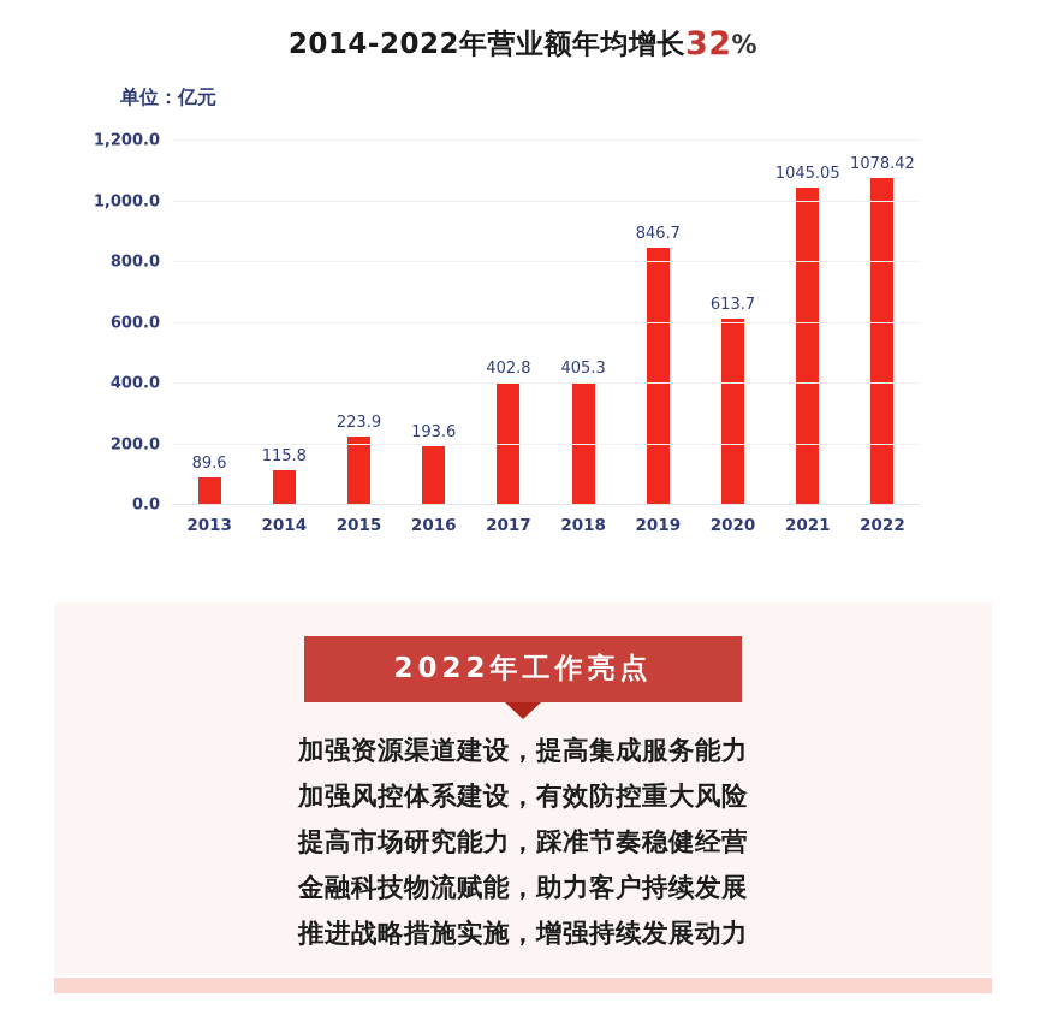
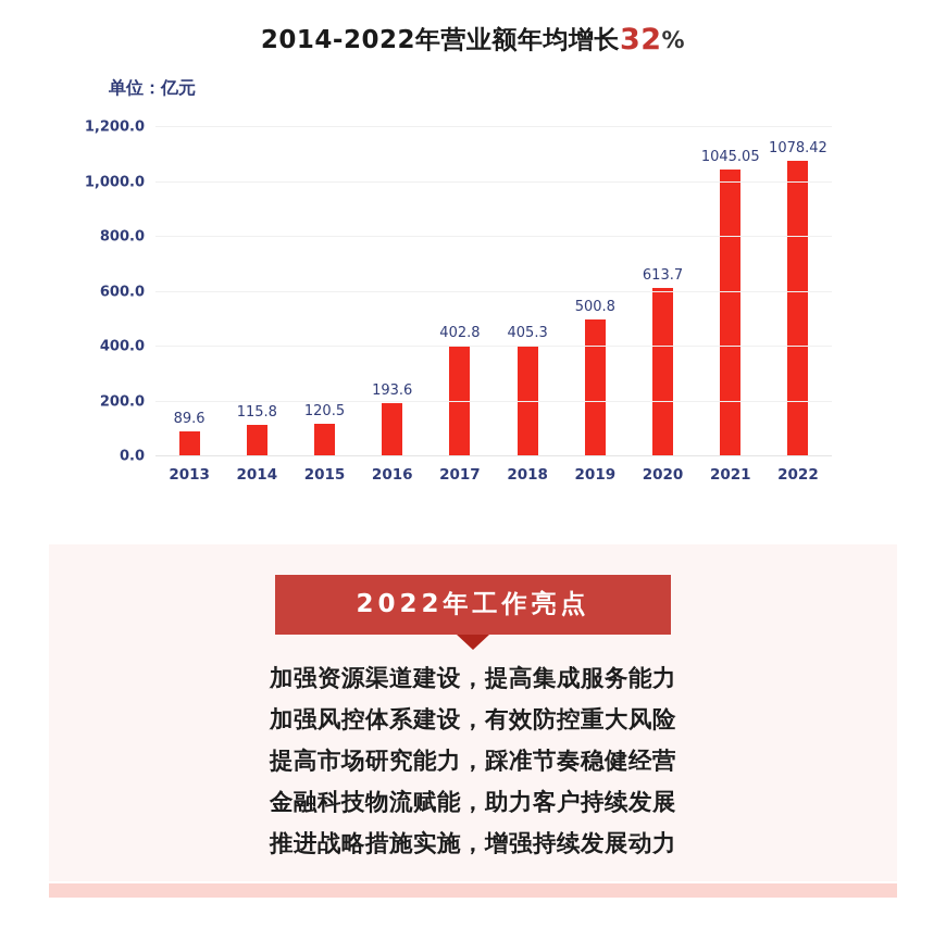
2015: 223.9 -> 120.5
2019: 846.7 -> 500.8
